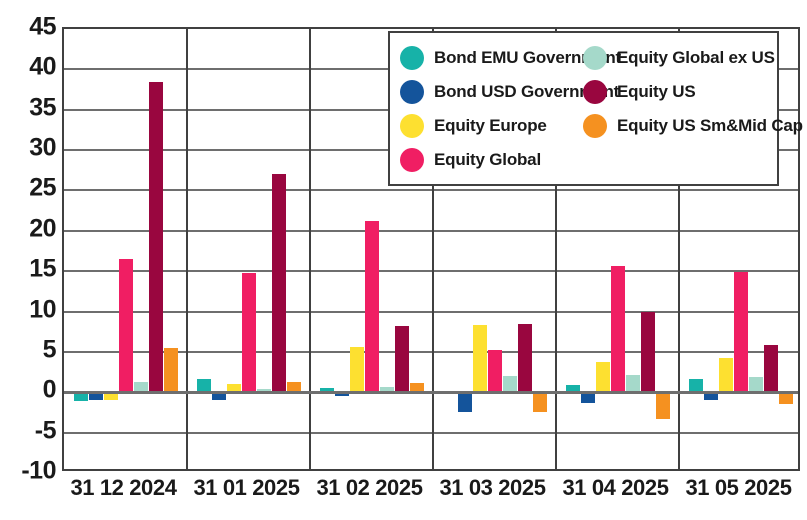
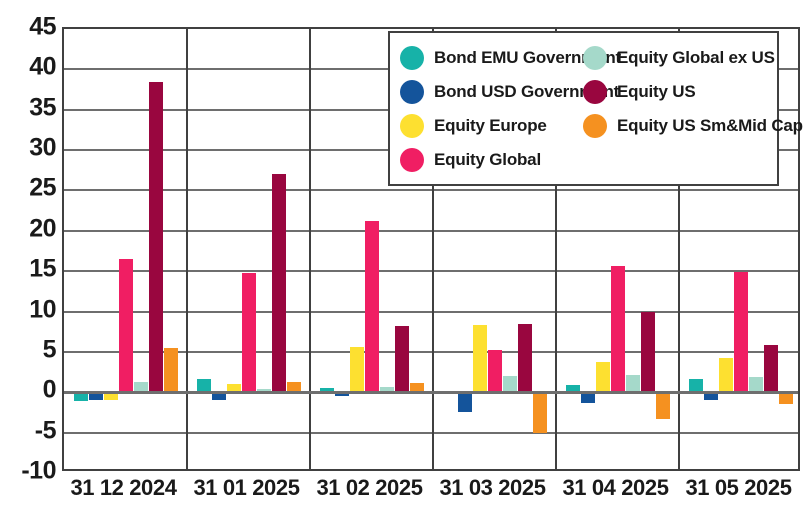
Equity US Sm&Mid Cap/31 03 2025: -2 -> -5
